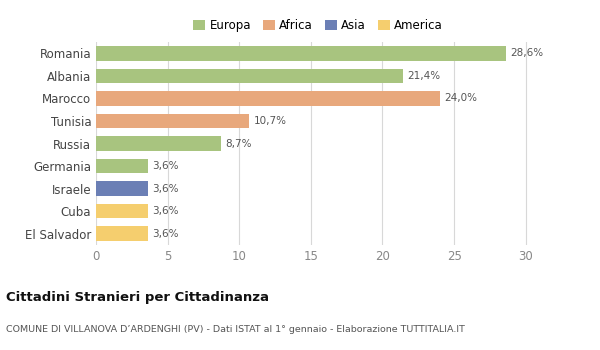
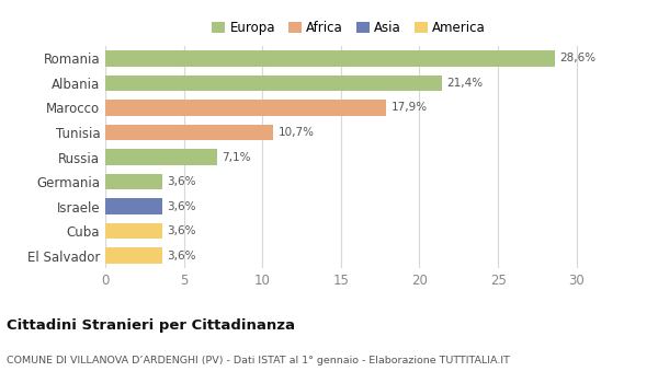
Marocco: 24,0% -> 17,9%
Russia: 8,7% -> 7,1%
